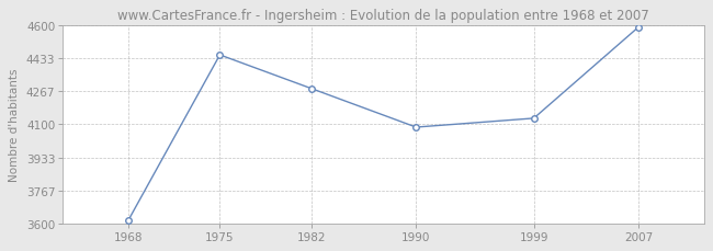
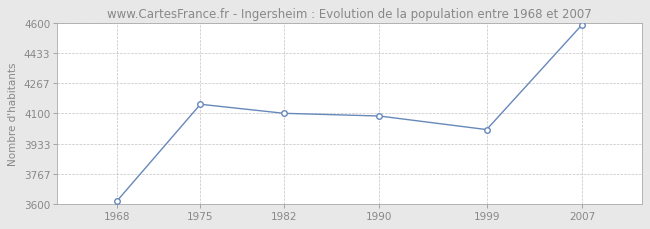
1975: 4450 -> 4150
1982: 4280 -> 4100
1999: 4130 -> 4010
